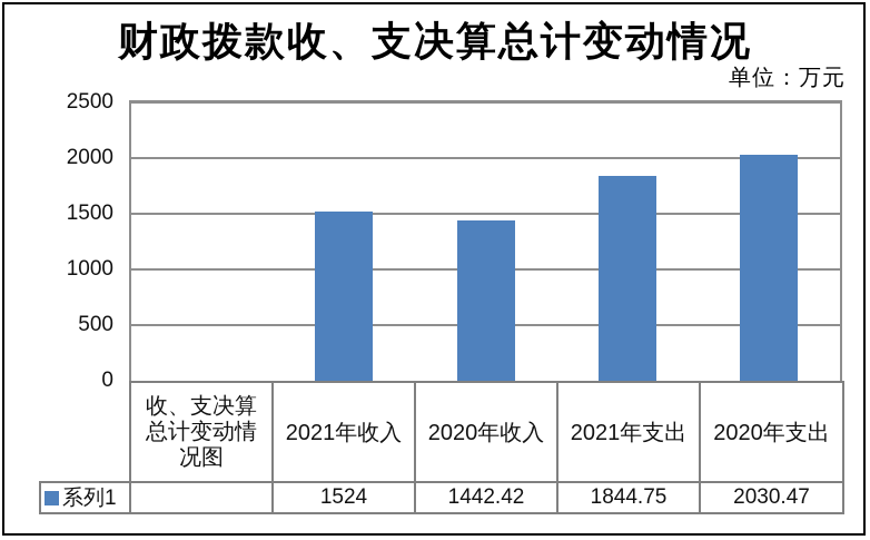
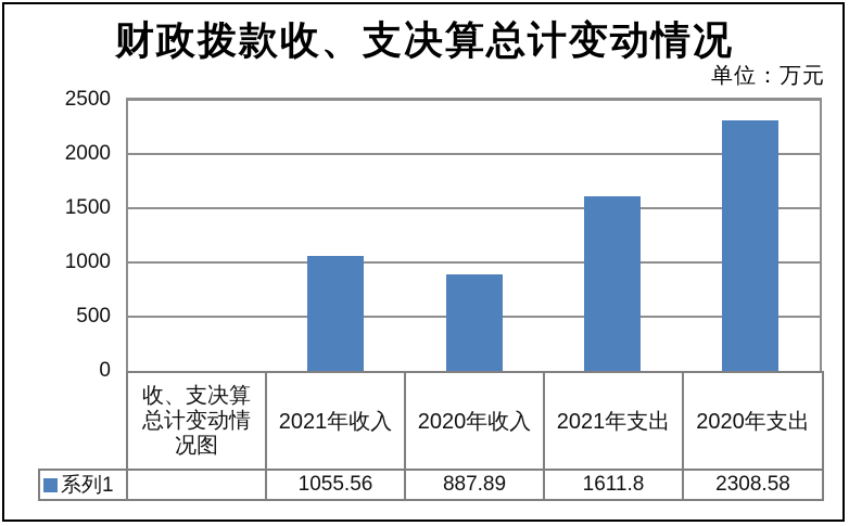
2021年收入: 1524 -> 1055.56
2020年收入: 1442.42 -> 887.89
2021年支出: 1844.75 -> 1611.8
2020年支出: 2030.47 -> 2308.58
